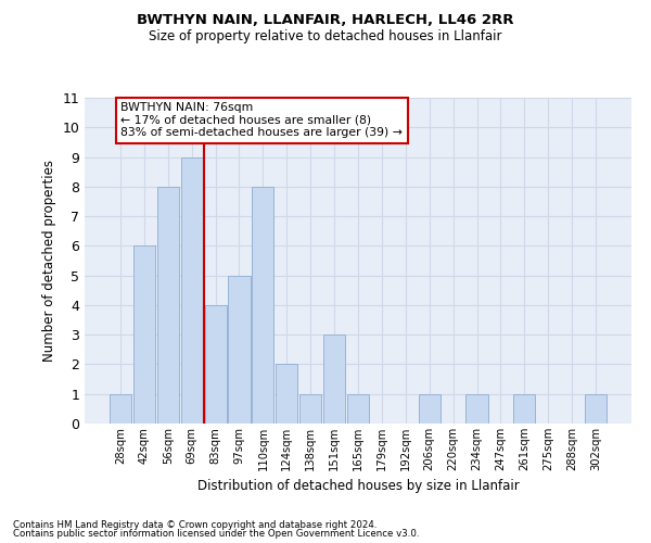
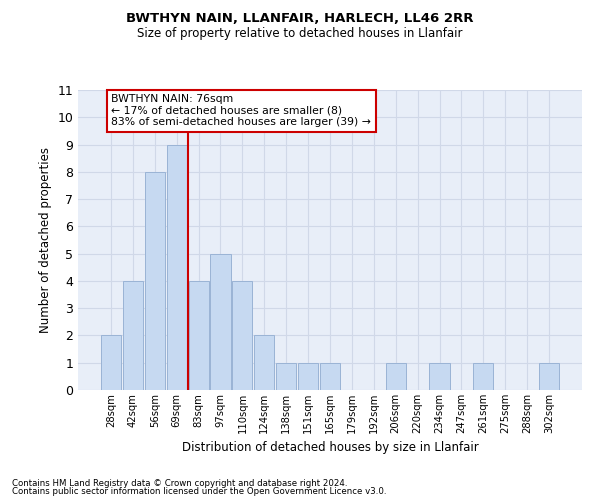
28sqm: 1 -> 2
42sqm: 6 -> 4
110sqm: 8 -> 4
151sqm: 3 -> 1
